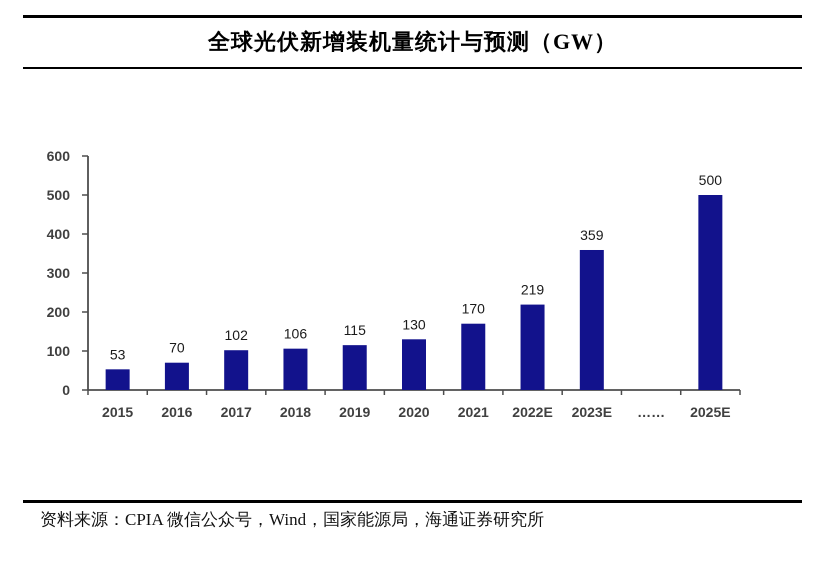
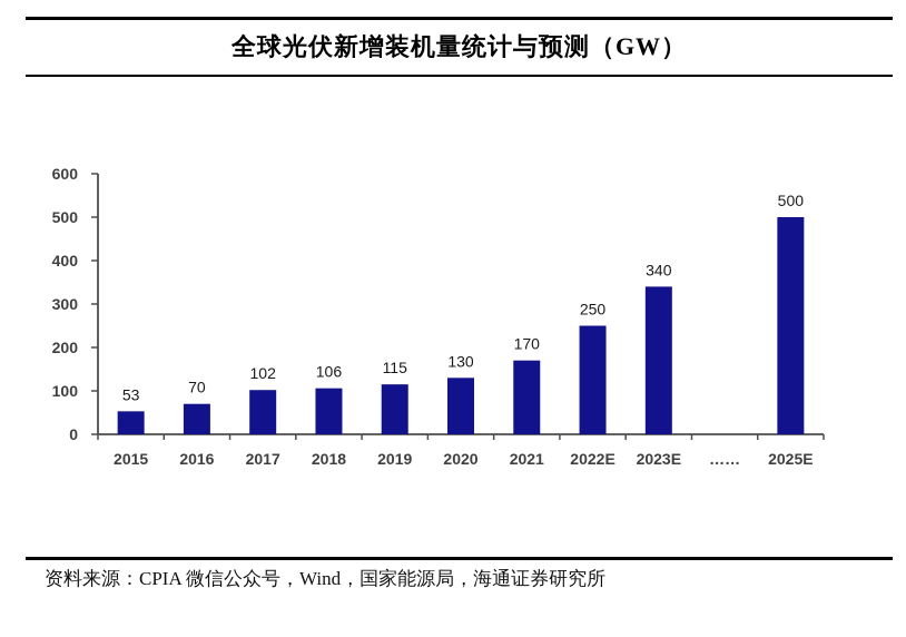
2022E: 219 -> 250
2023E: 359 -> 340
